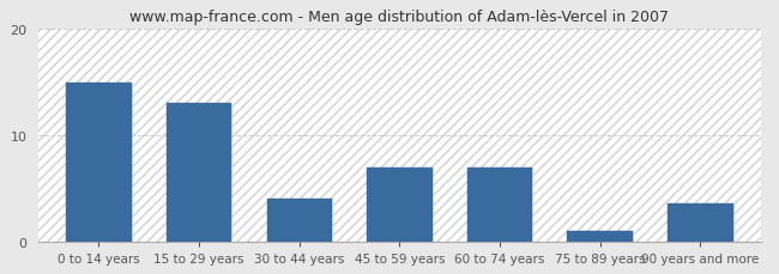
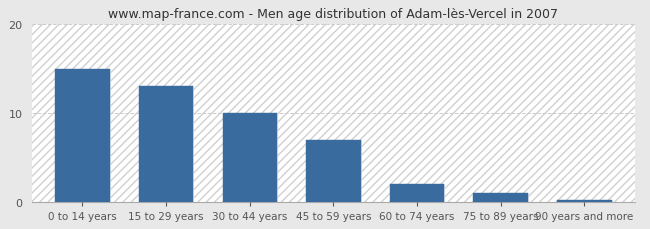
30 to 44 years: 4.0 -> 10.0
60 to 74 years: 7.0 -> 2.0
90 years and more: 3.6 -> 0.2
